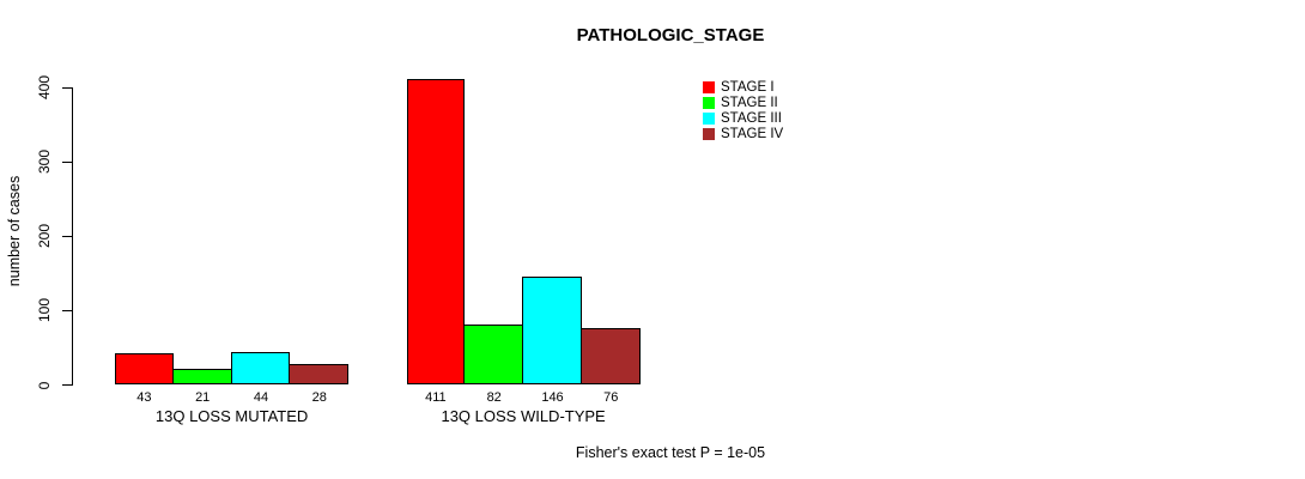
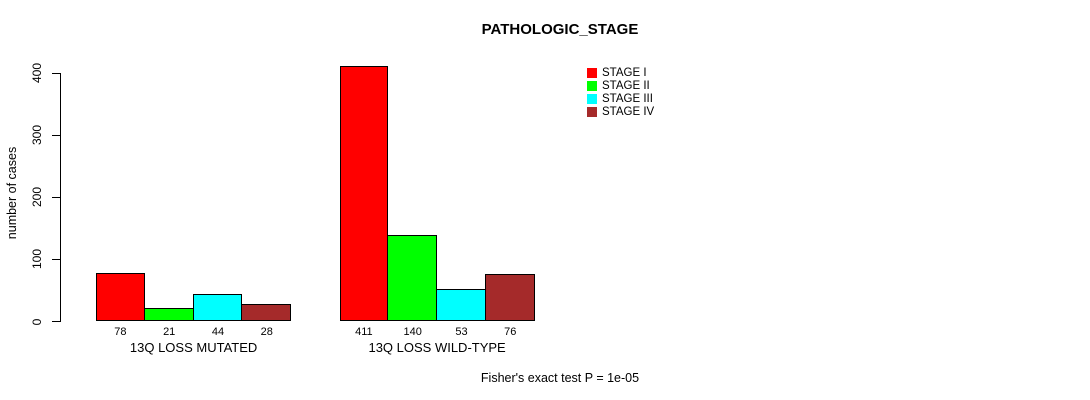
STAGE I/13Q LOSS MUTATED: 43 -> 78
STAGE II/13Q LOSS WILD-TYPE: 82 -> 140
STAGE III/13Q LOSS WILD-TYPE: 146 -> 53
